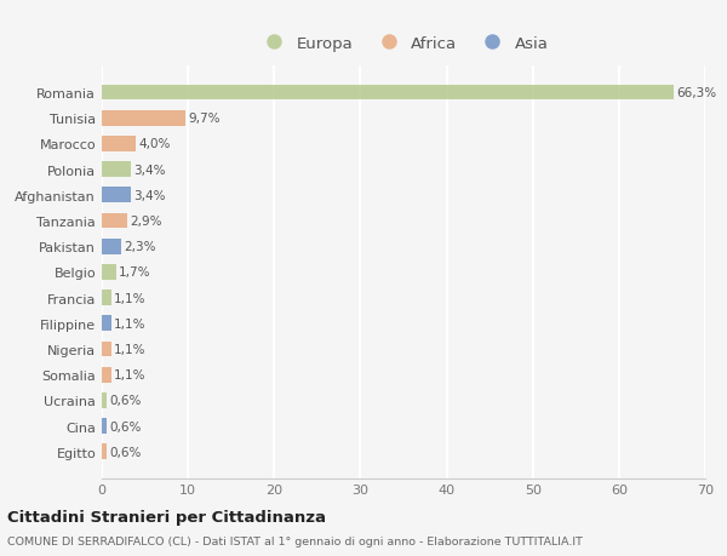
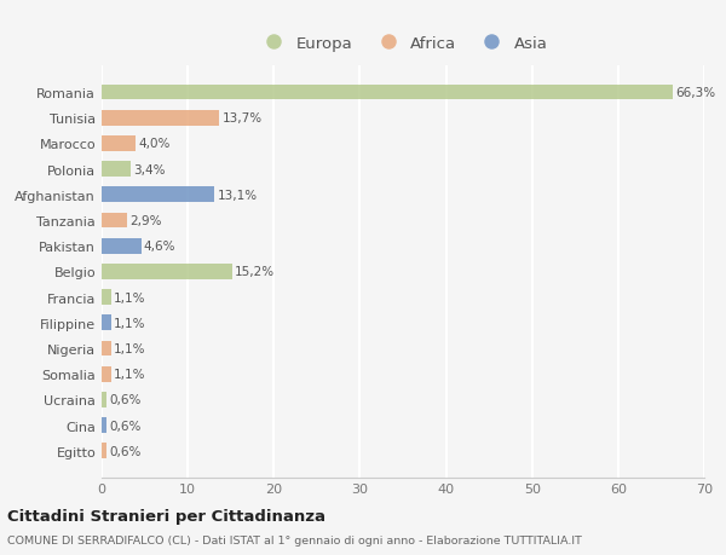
Tunisia: 9,7% -> 13,7%
Afghanistan: 3,4% -> 13,1%
Pakistan: 2,3% -> 4,6%
Belgio: 1,7% -> 15,2%
